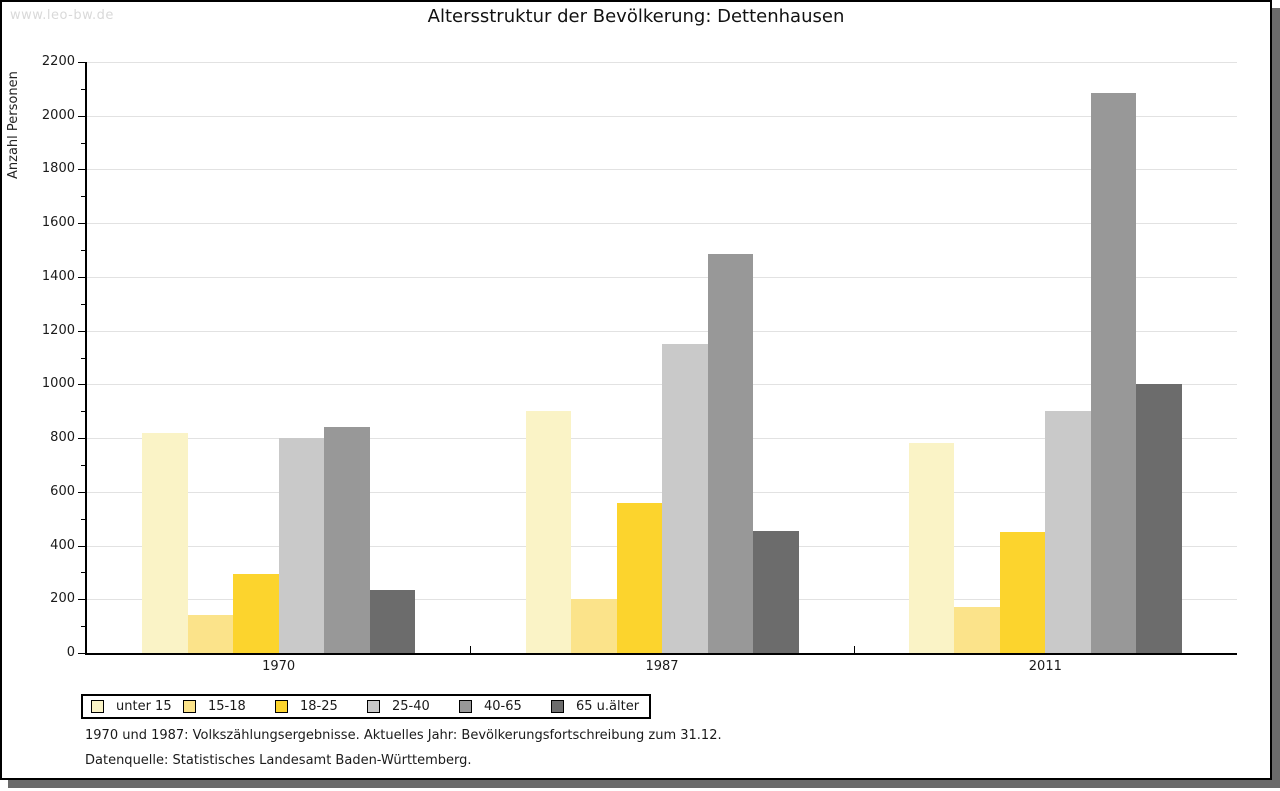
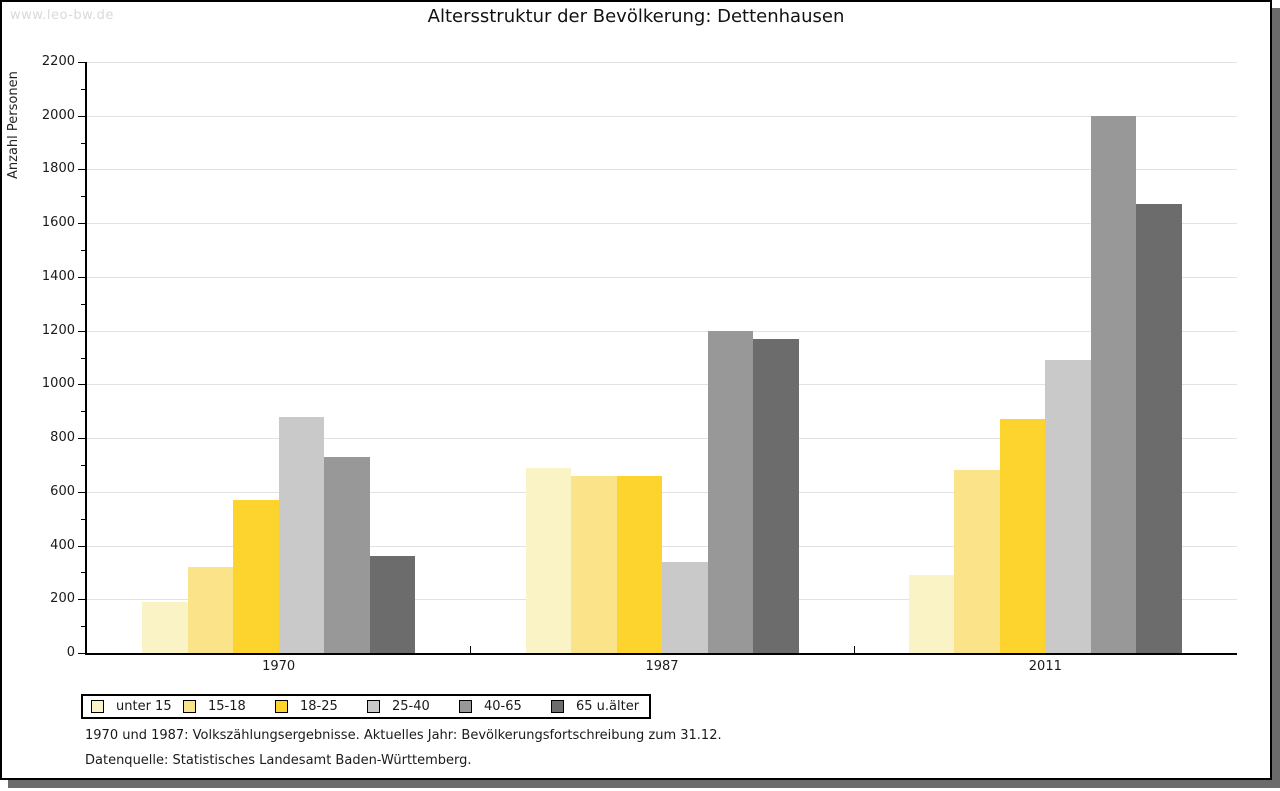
unter 15/1970: 820 -> 190
15-18/1970: 140 -> 320
18-25/1970: 300 -> 570
25-40/1970: 800 -> 880
40-65/1970: 840 -> 730
65 u.älter/1970: 240 -> 360
unter 15/1987: 900 -> 690
15-18/1987: 200 -> 660
18-25/1987: 560 -> 660
25-40/1987: 1150 -> 340
40-65/1987: 1480 -> 1200
65 u.älter/1987: 460 -> 1170
unter 15/2011: 780 -> 290
15-18/2011: 170 -> 680
18-25/2011: 450 -> 870
25-40/2011: 900 -> 1090
40-65/2011: 2080 -> 2000
65 u.älter/2011: 1000 -> 1670
